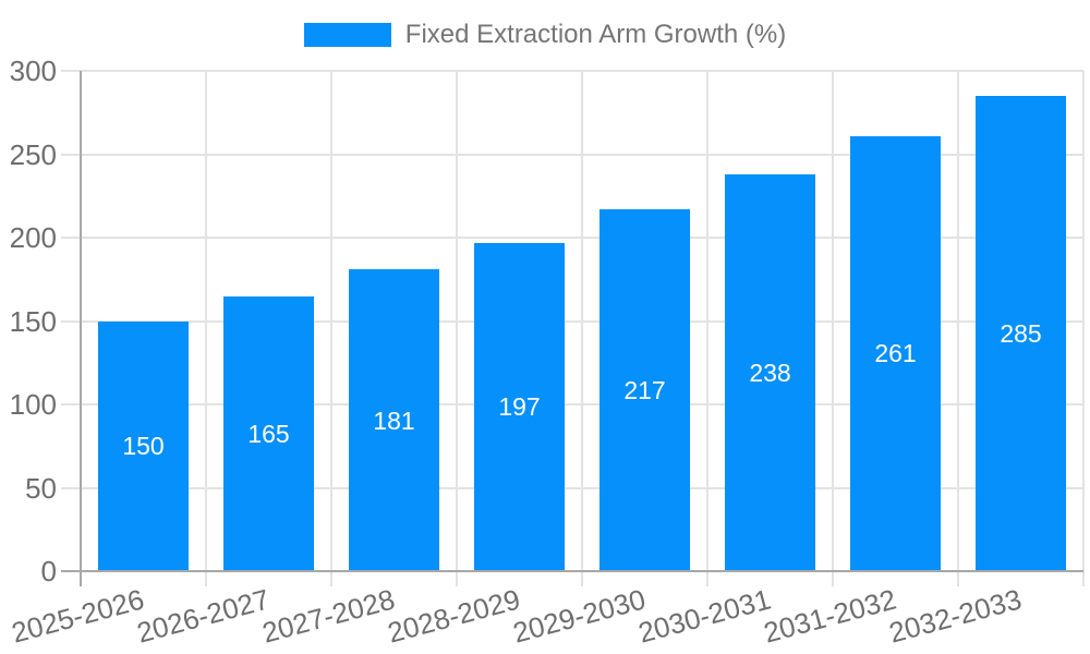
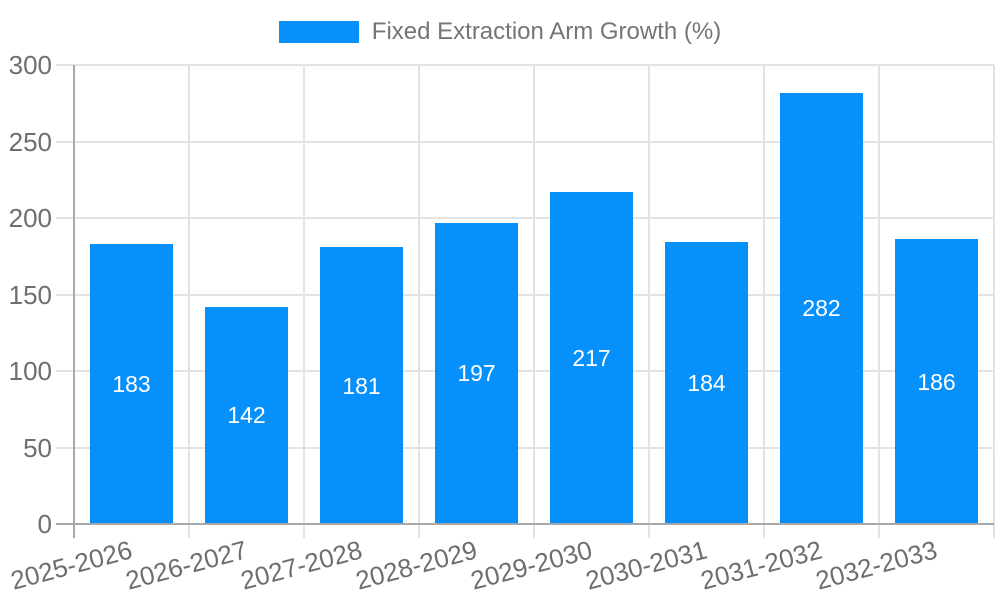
2025-2026: 150 -> 183
2026-2027: 165 -> 142
2030-2031: 238 -> 184
2031-2032: 261 -> 282
2032-2033: 285 -> 186
